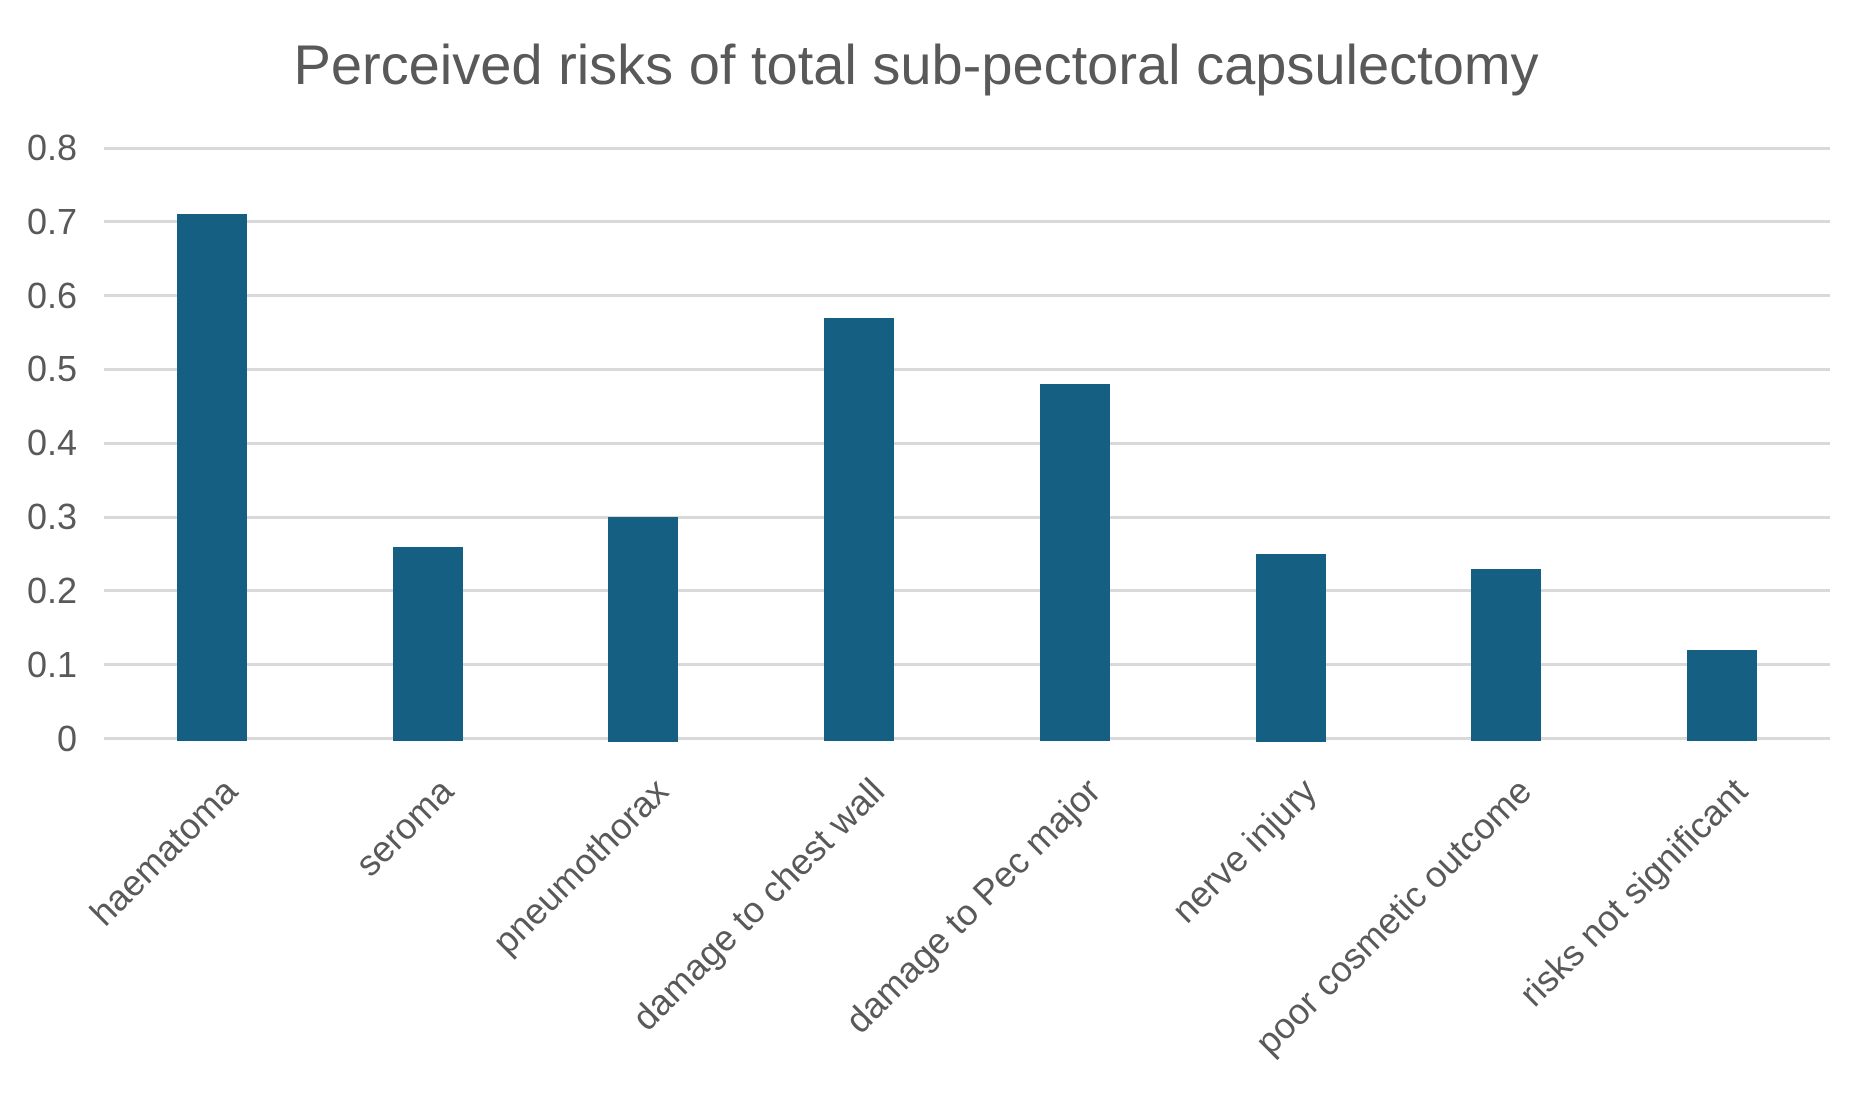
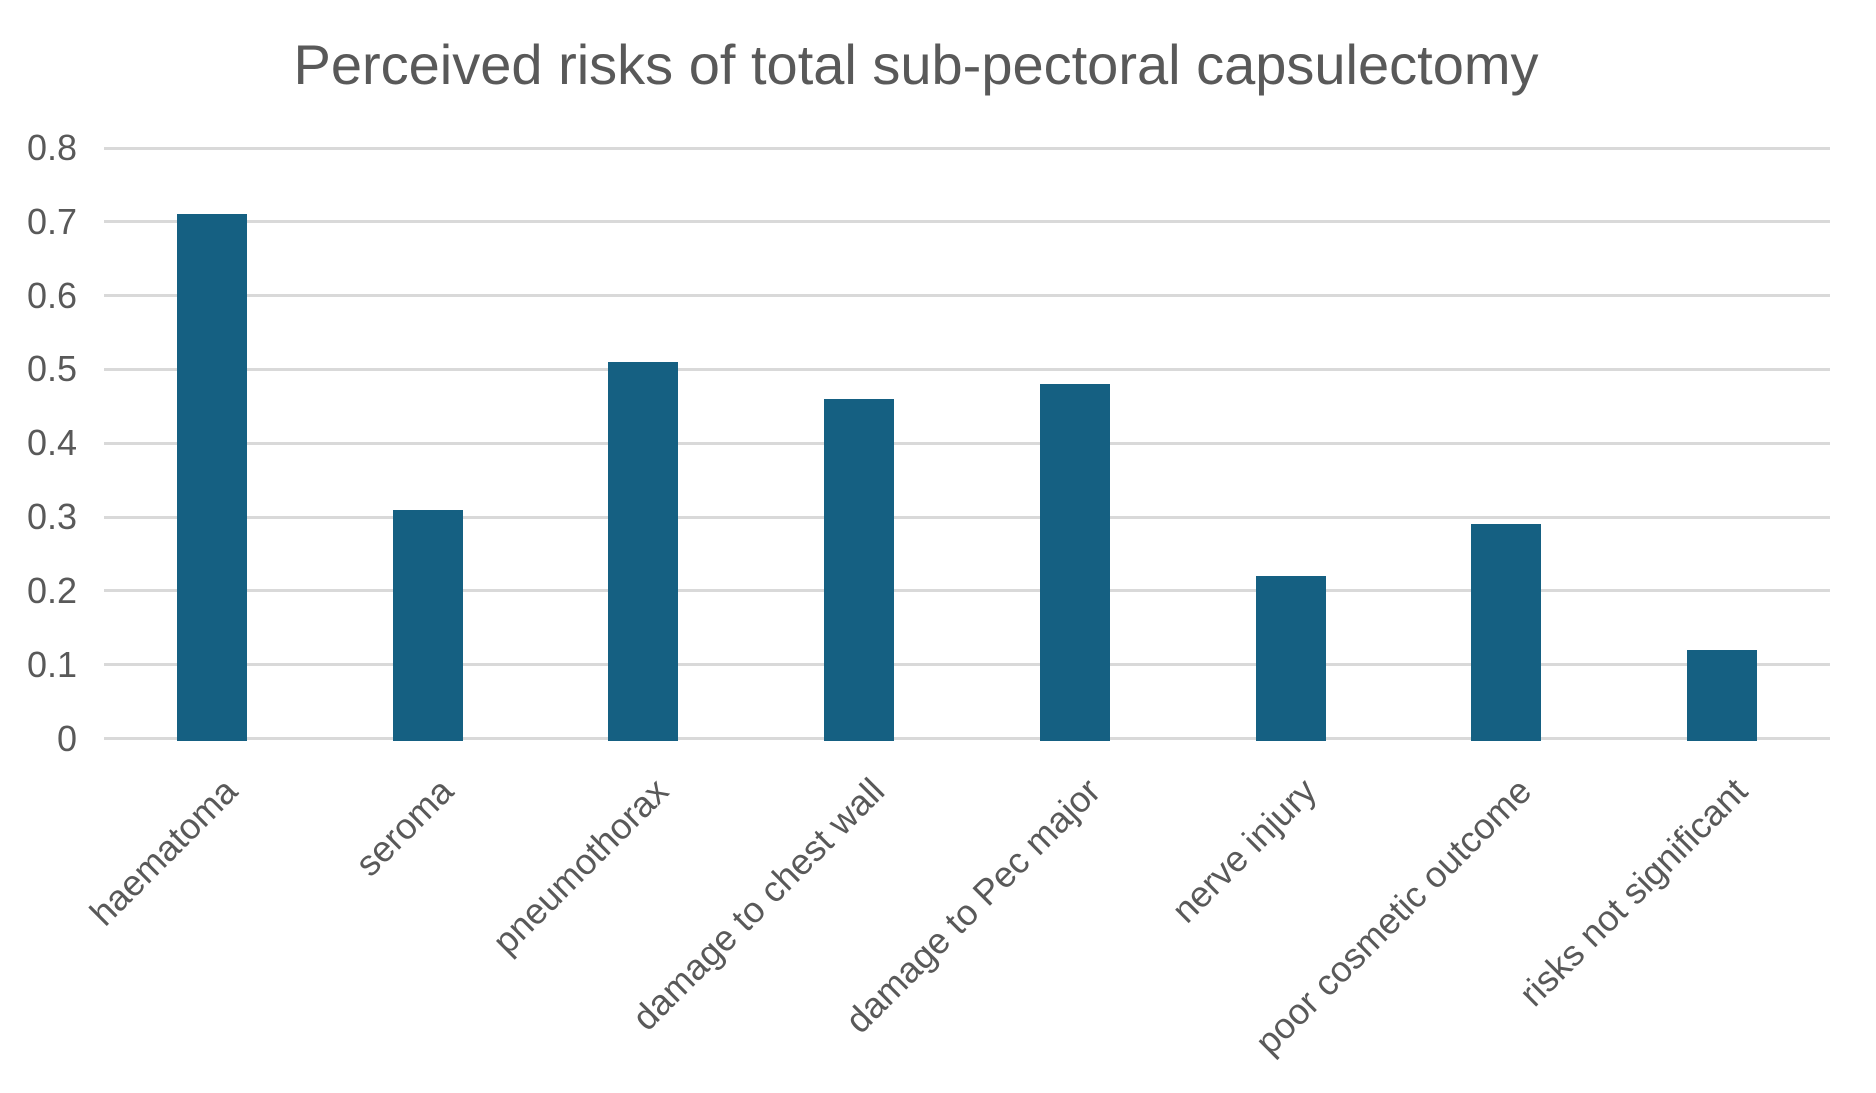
seroma: 0.26 -> 0.31
pneumothorax: 0.30 -> 0.51
damage to chest wall: 0.57 -> 0.46
nerve injury: 0.25 -> 0.22
poor cosmetic outcome: 0.23 -> 0.29
